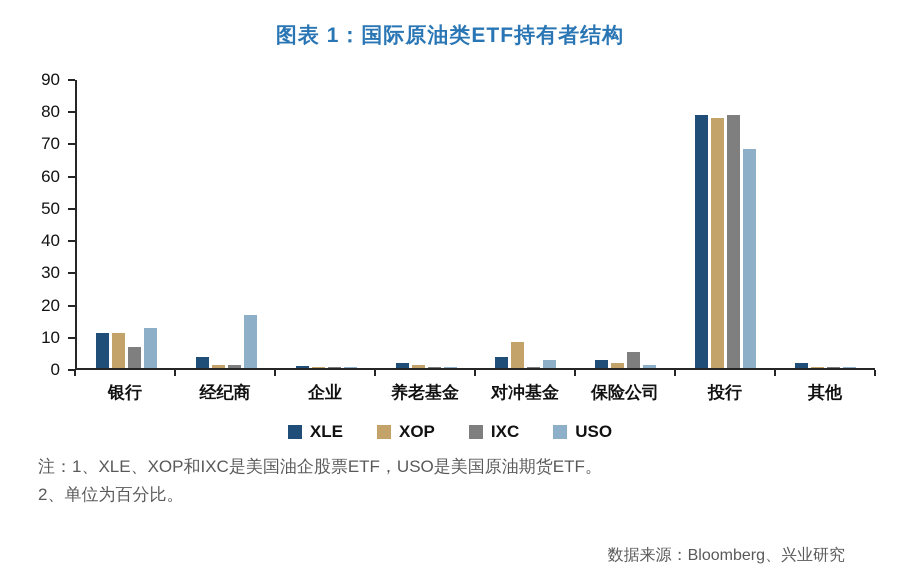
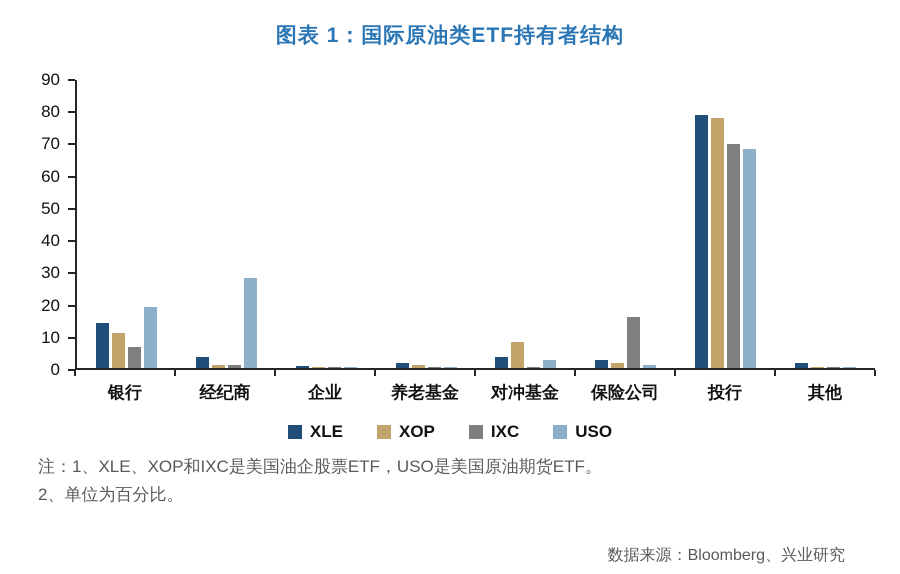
XLE/银行: 11 -> 14
USO/银行: 12 -> 19
USO/经纪商: 16 -> 28
IXC/保险公司: 5 -> 16
IXC/投行: 79 -> 70
